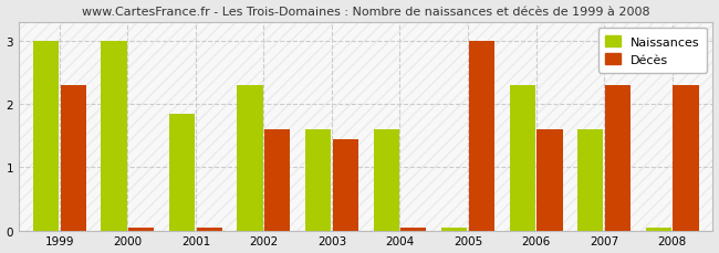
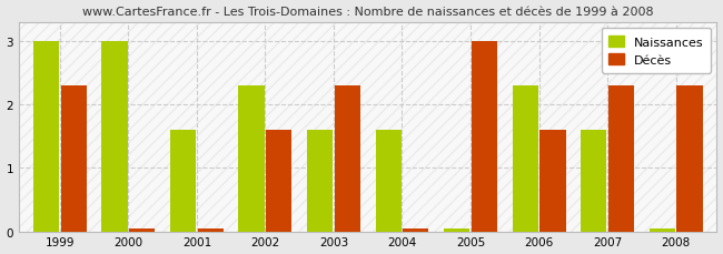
Naissances/2001: 1.84 -> 1.60
Décès/2003: 1.44 -> 2.30
